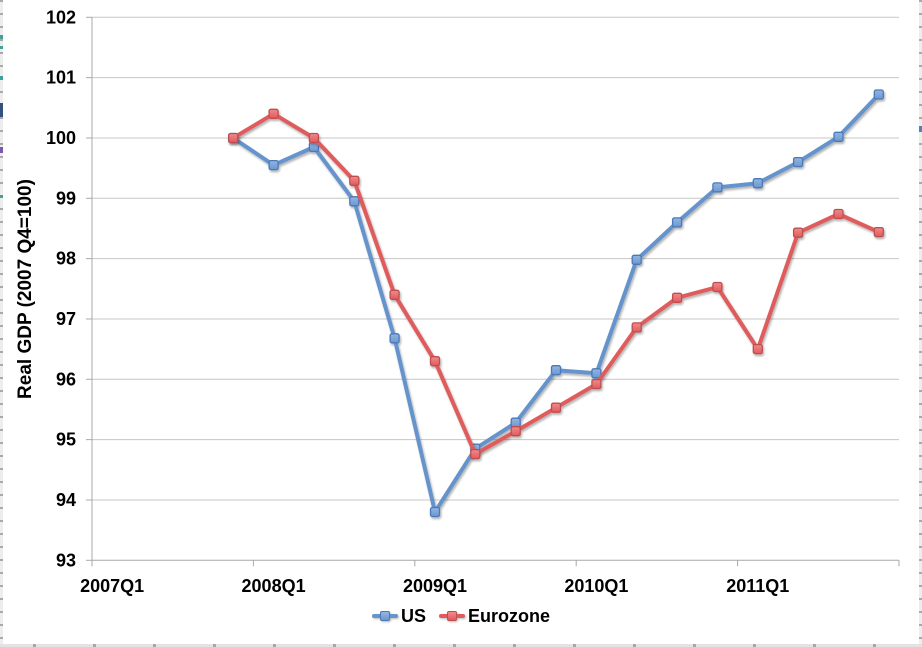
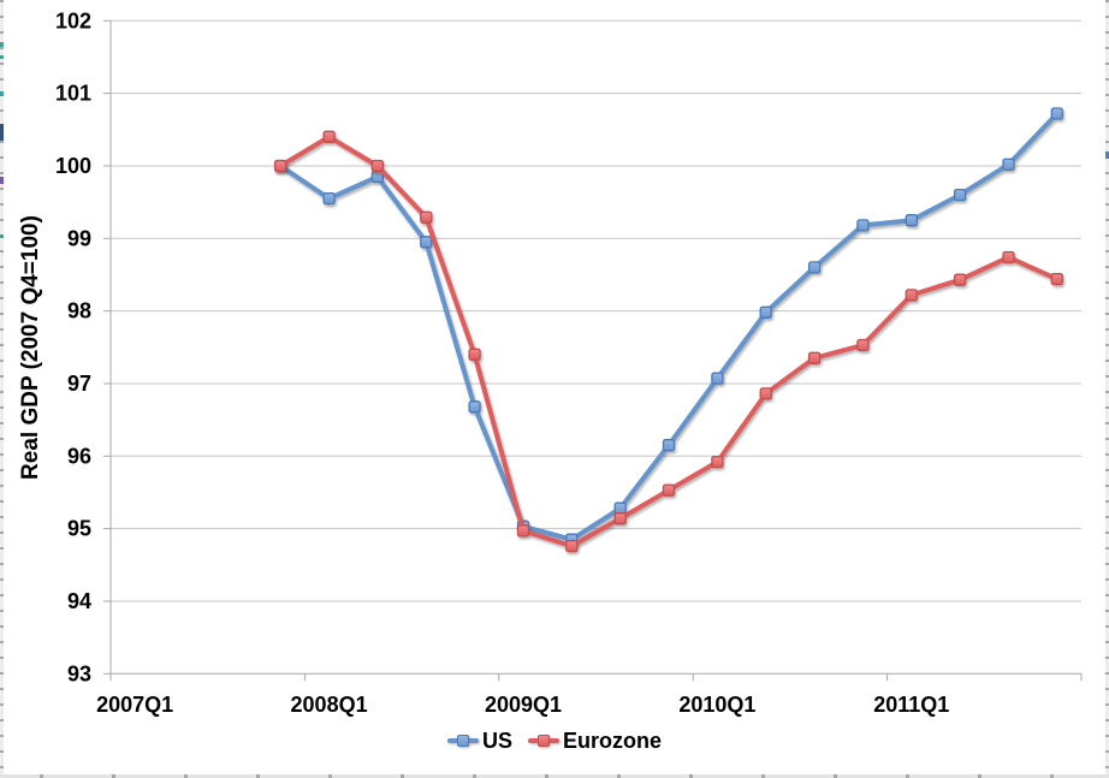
US/2009Q1: 93.8 -> 95.0
Eurozone/2009Q1: 96.3 -> 95.0
US/2010Q1: 96.1 -> 97.1
Eurozone/2011Q1: 96.5 -> 98.2
